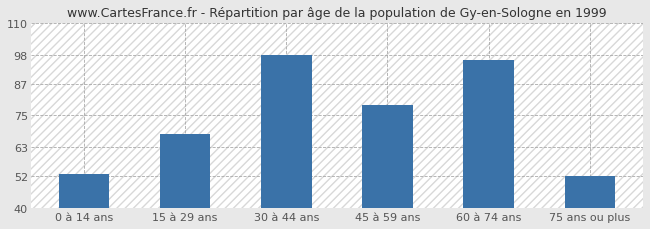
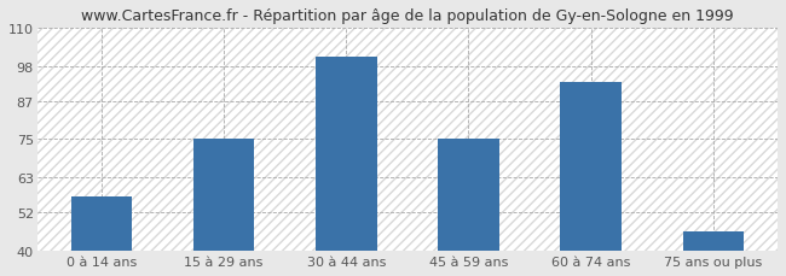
0 à 14 ans: 53 -> 57
15 à 29 ans: 68 -> 75
30 à 44 ans: 98 -> 101
45 à 59 ans: 79 -> 75
60 à 74 ans: 96 -> 93
75 ans ou plus: 52 -> 46
